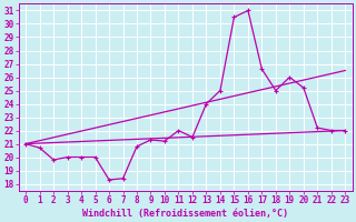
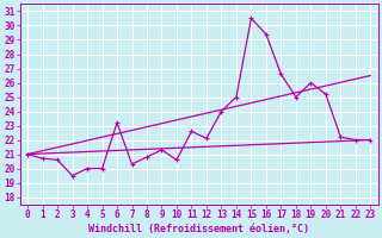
2: 19.8 -> 20.6
3: 20.0 -> 19.5
6: 18.3 -> 23.2
7: 18.4 -> 20.3
10: 21.2 -> 20.6
11: 22.0 -> 22.6
12: 21.5 -> 22.1
16: 31.0 -> 29.4
